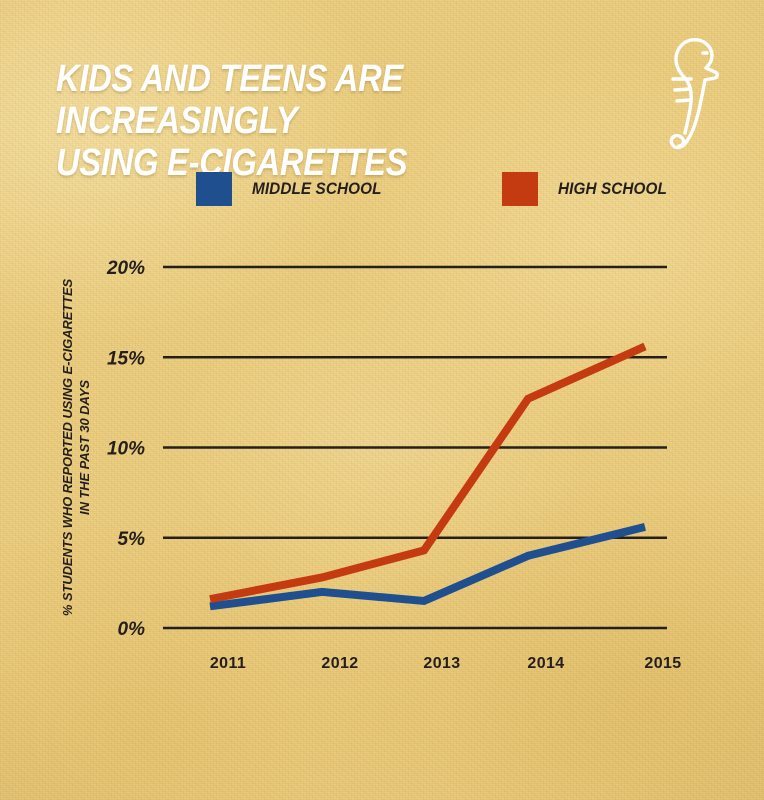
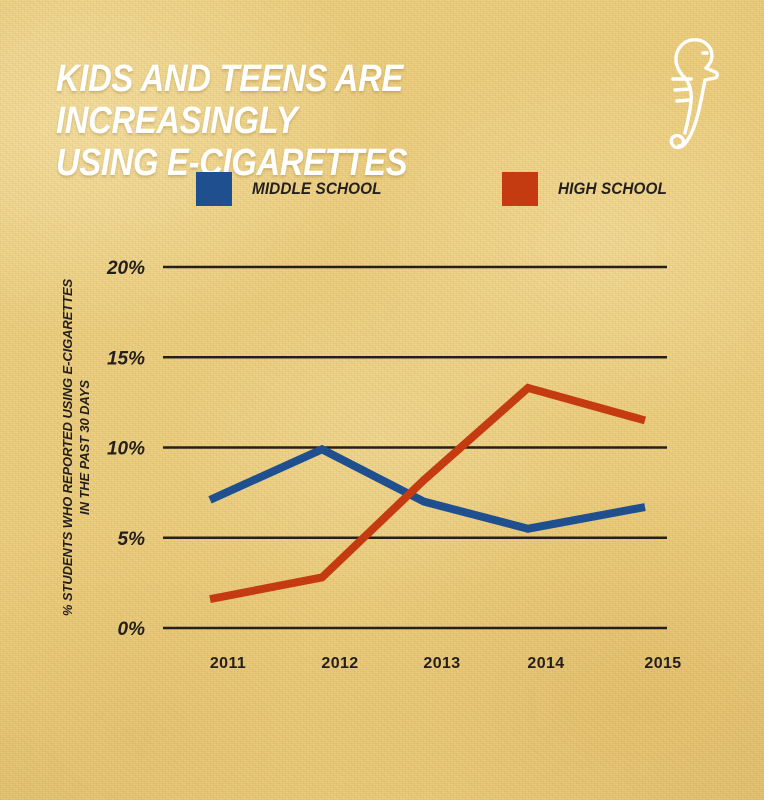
MIDDLE SCHOOL/2011: 1.2% -> 7.1%
MIDDLE SCHOOL/2012: 2.0% -> 9.9%
MIDDLE SCHOOL/2013: 1.5% -> 7.0%
HIGH SCHOOL/2013: 4.3% -> 8.2%
MIDDLE SCHOOL/2014: 4.0% -> 5.5%
HIGH SCHOOL/2014: 12.7% -> 13.3%
MIDDLE SCHOOL/2015: 5.6% -> 6.7%
HIGH SCHOOL/2015: 15.6% -> 11.5%
